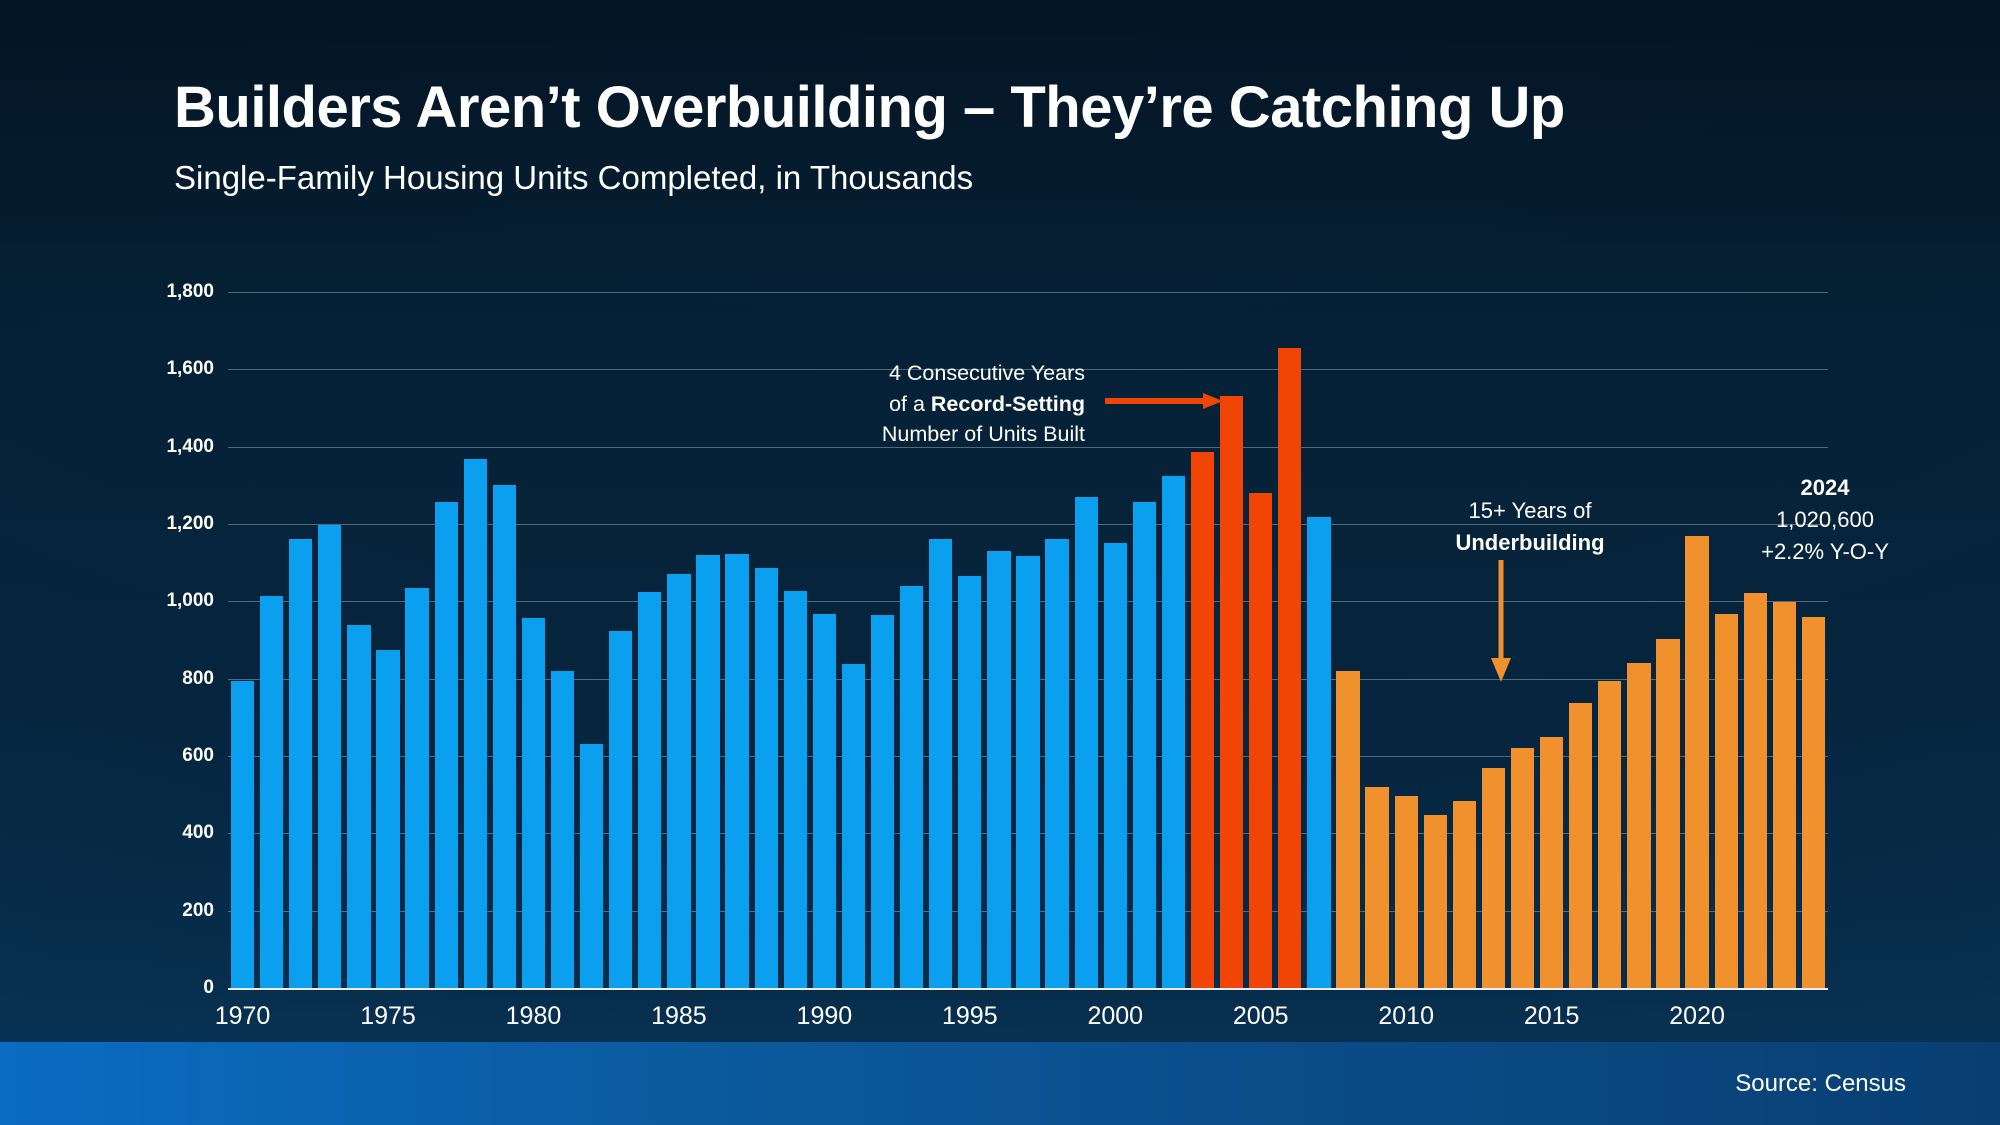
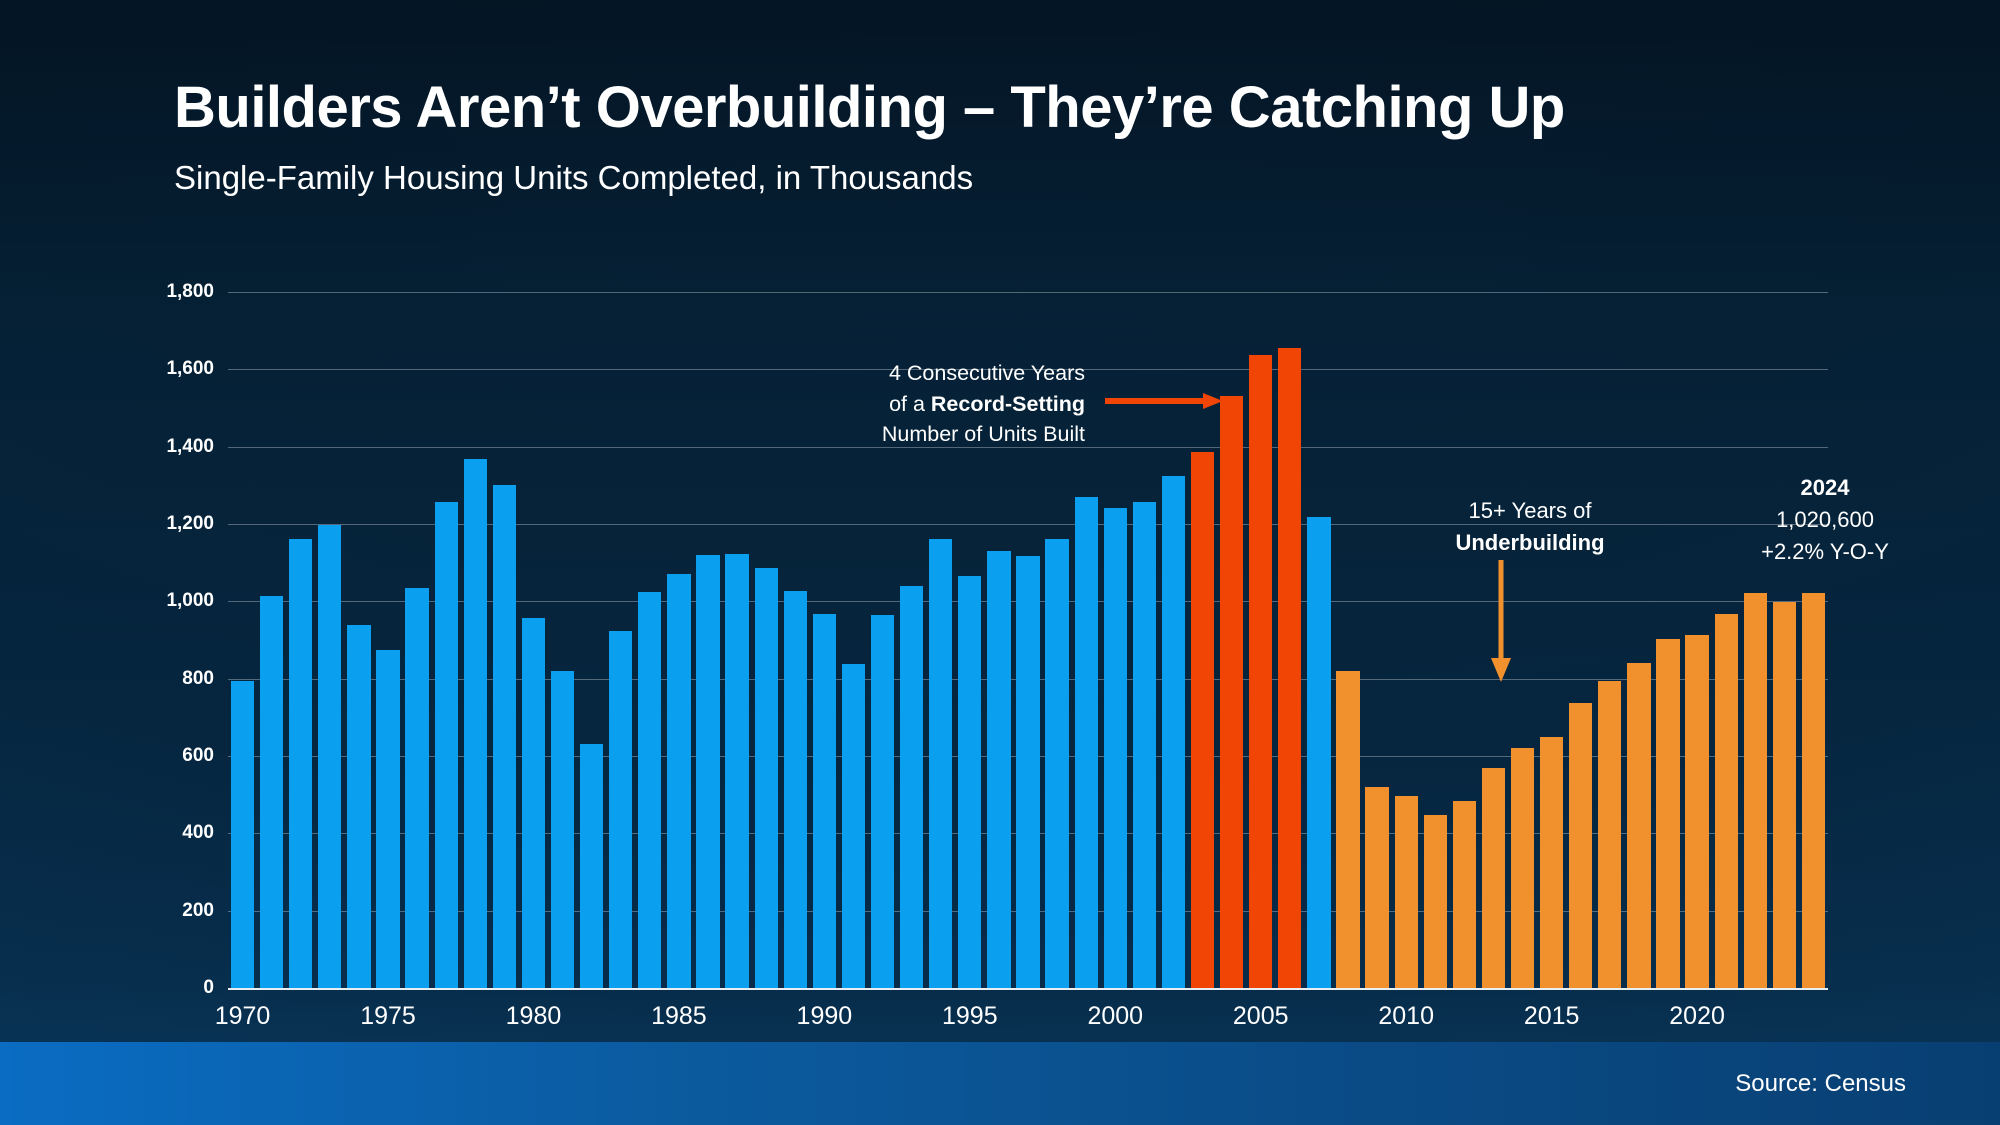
2000: 1150 -> 1240
2005: 1280 -> 1640
2020: 1170 -> 910
2024: 960 -> 1020
